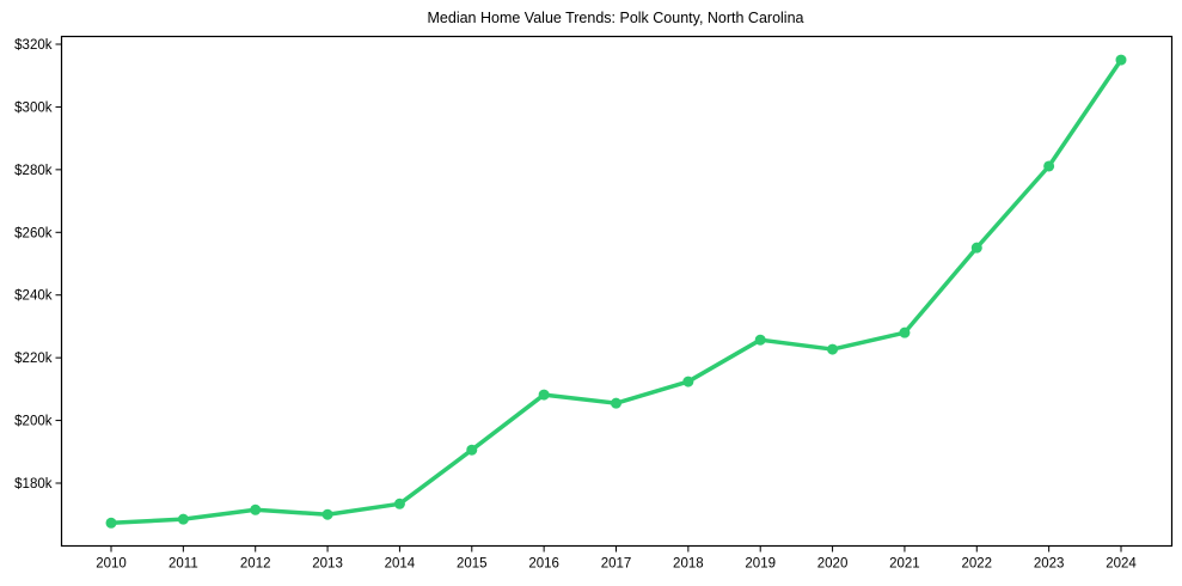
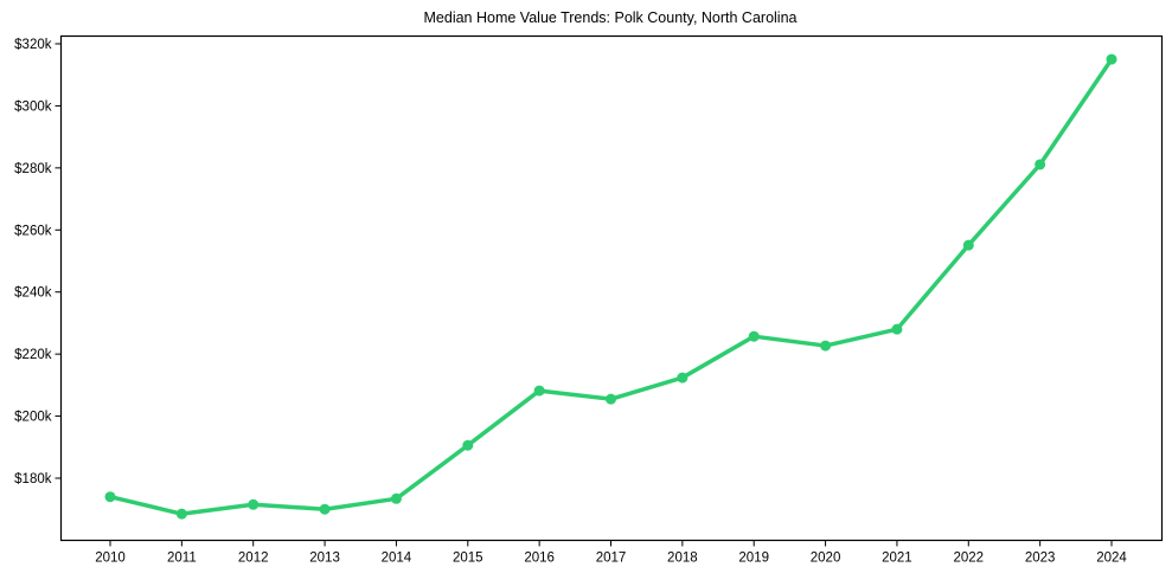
2010: $167k -> $174k
